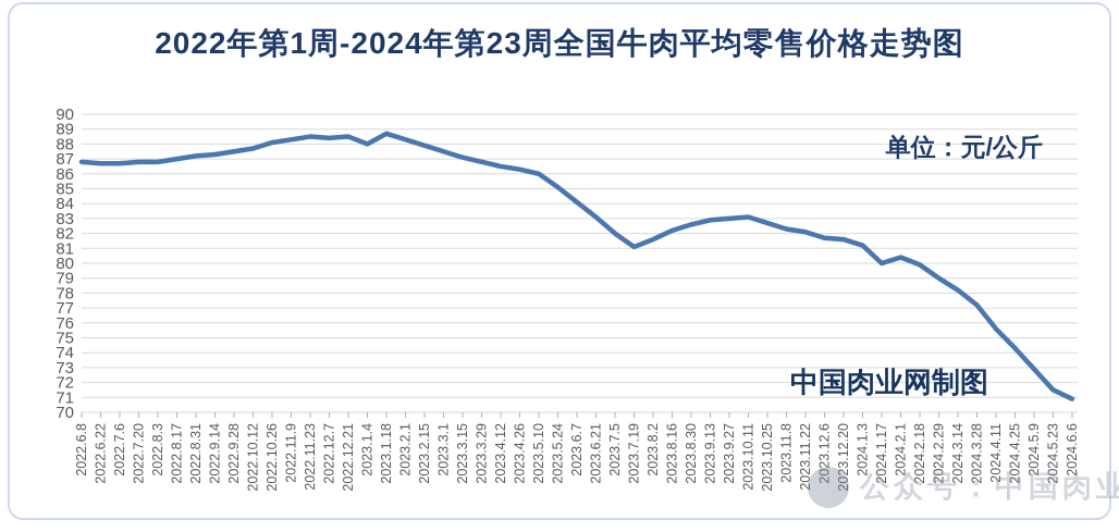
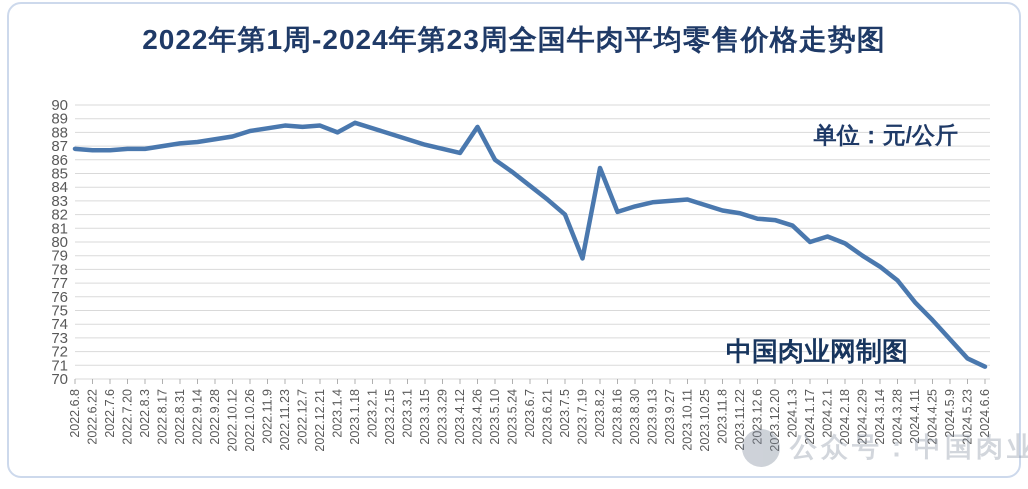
2023.4.26: 86.3 -> 88.4
2023.7.19: 81.1 -> 78.8
2023.8.2: 81.6 -> 85.4
